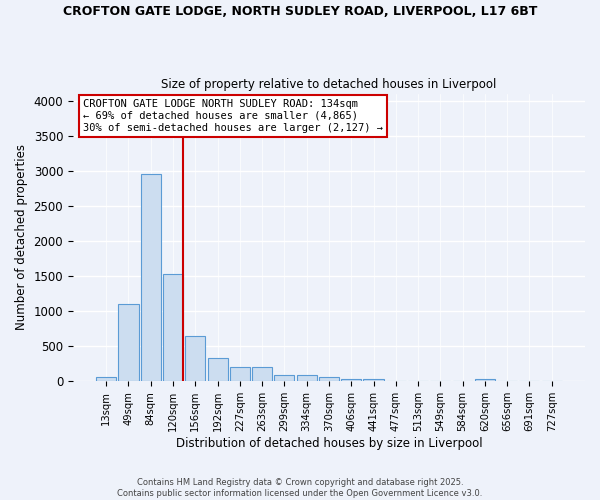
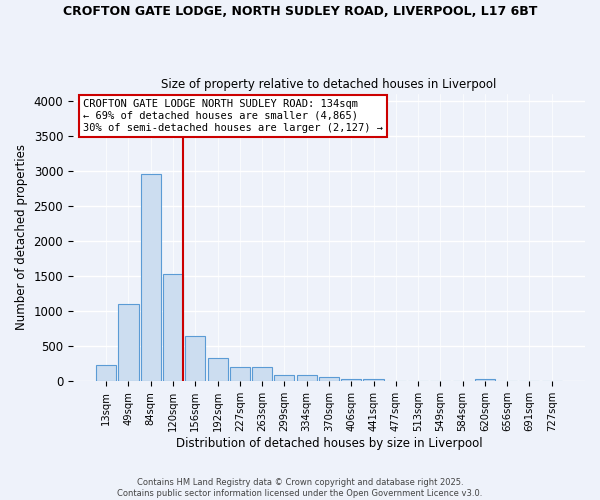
13sqm: 60 -> 240
